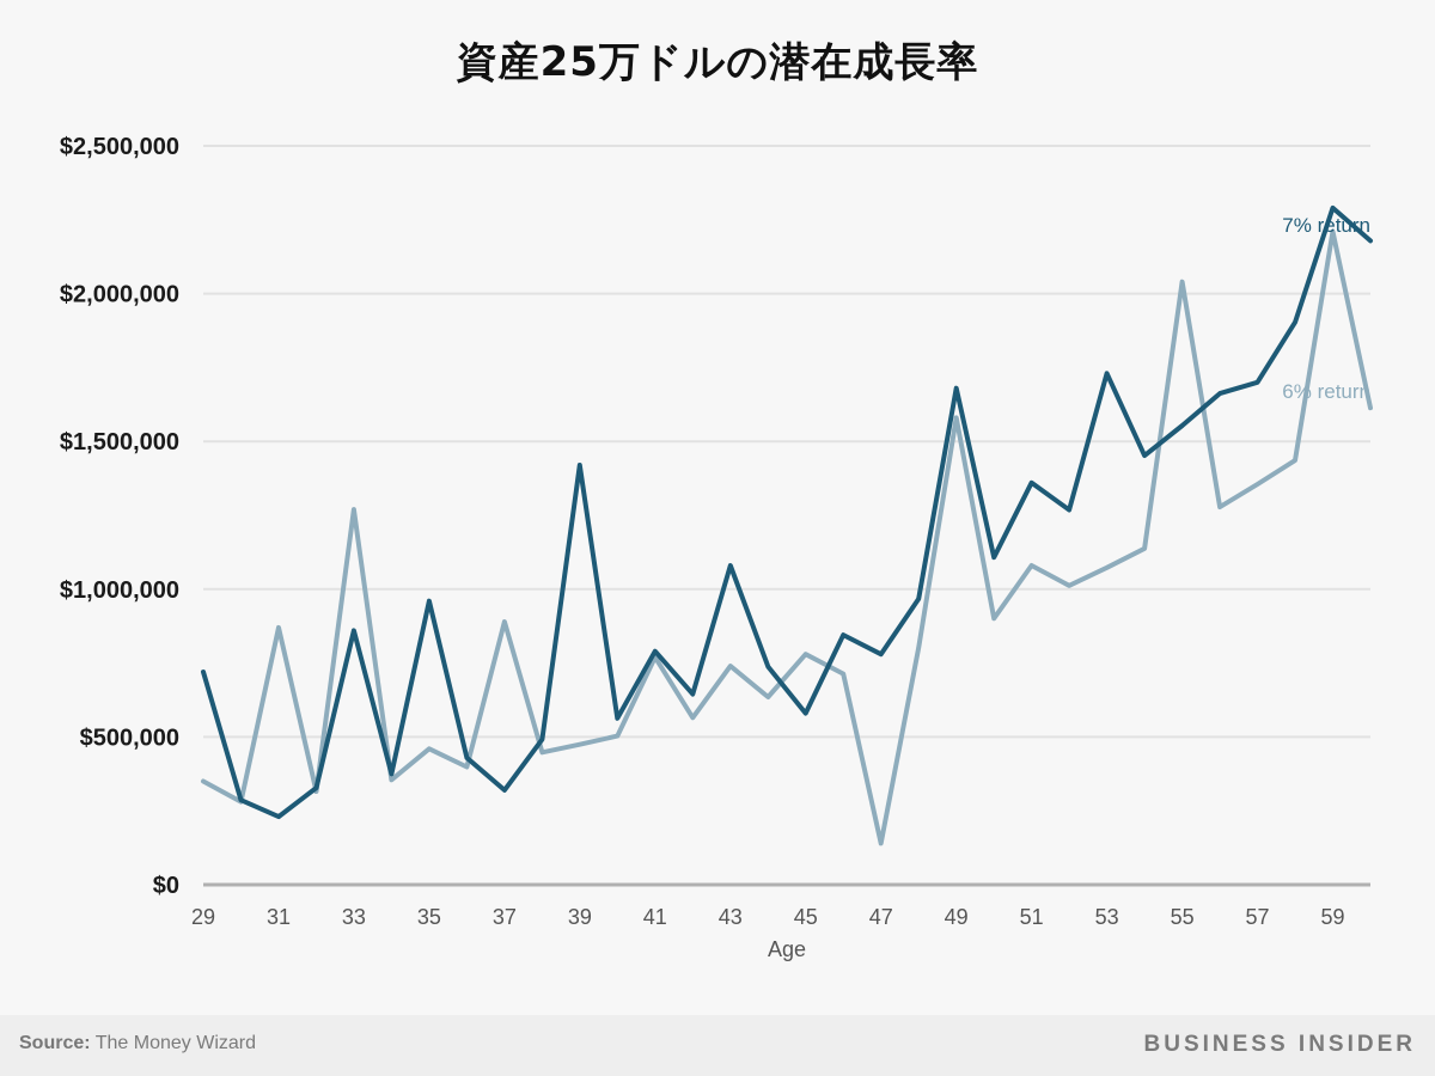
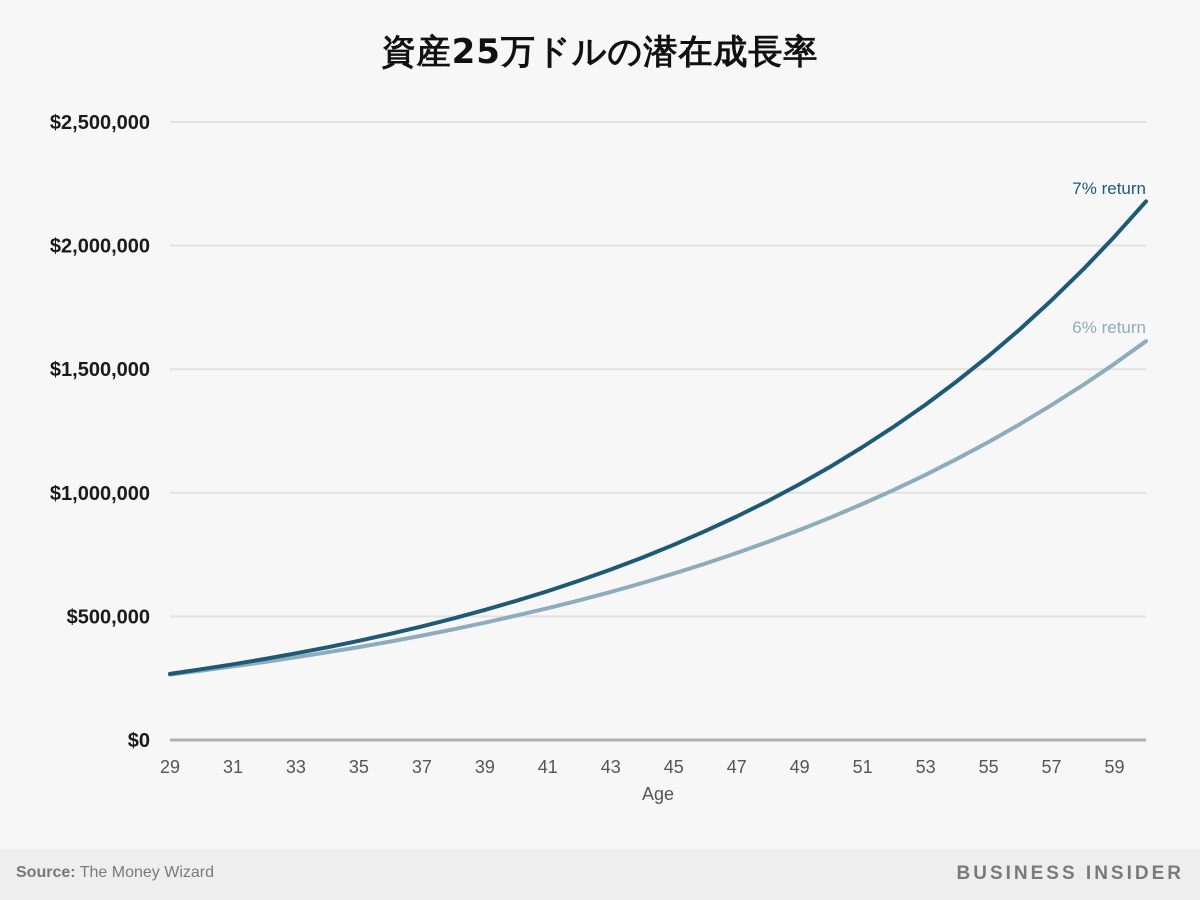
7% return/29: $720000 -> $270000
6% return/29: $350000 -> $260000
7% return/31: $230000 -> $310000
6% return/31: $870000 -> $300000
7% return/33: $860000 -> $350000
6% return/33: $1270000 -> $330000
7% return/35: $960000 -> $400000
6% return/35: $460000 -> $380000
7% return/37: $320000 -> $460000
6% return/37: $890000 -> $420000
7% return/39: $1420000 -> $530000
7% return/41: $790000 -> $600000
6% return/41: $770000 -> $530000
7% return/43: $1080000 -> $690000
6% return/43: $740000 -> $600000
7% return/45: $580000 -> $790000
6% return/45: $780000 -> $670000
7% return/47: $780000 -> $900000
6% return/47: $140000 -> $760000
7% return/49: $1680000 -> $1040000
6% return/49: $1580000 -> $850000
7% return/51: $1360000 -> $1190000
6% return/51: $1080000 -> $950000
7% return/53: $1730000 -> $1360000
6% return/55: $2040000 -> $1210000
7% return/57: $1700000 -> $1780000
7% return/59: $2290000 -> $2040000
6% return/59: $2210000 -> $1520000
